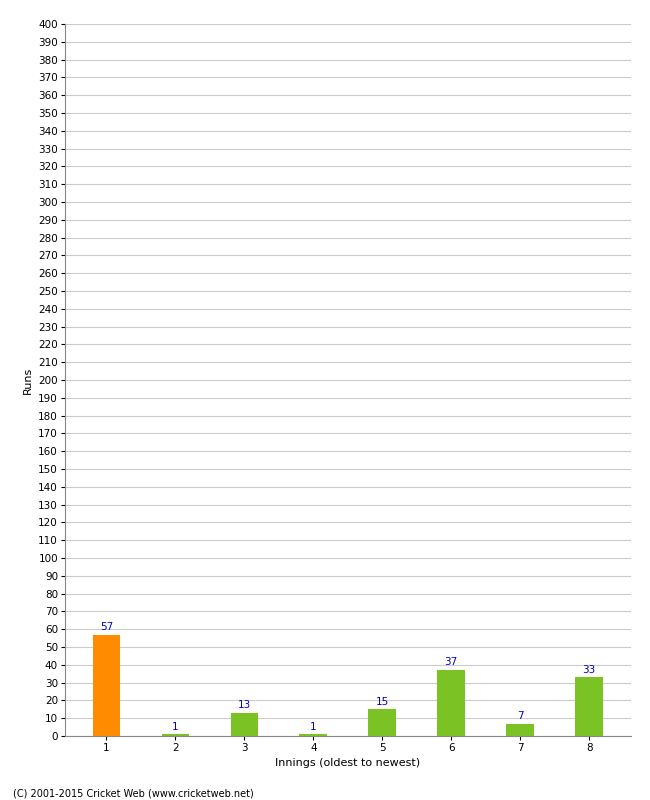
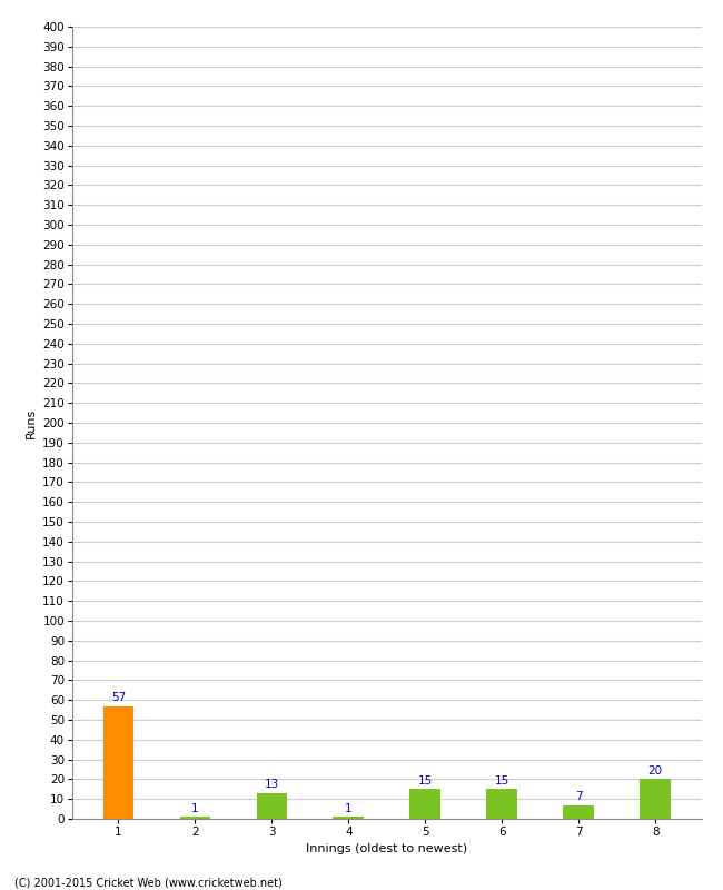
6: 37 -> 15
8: 33 -> 20
